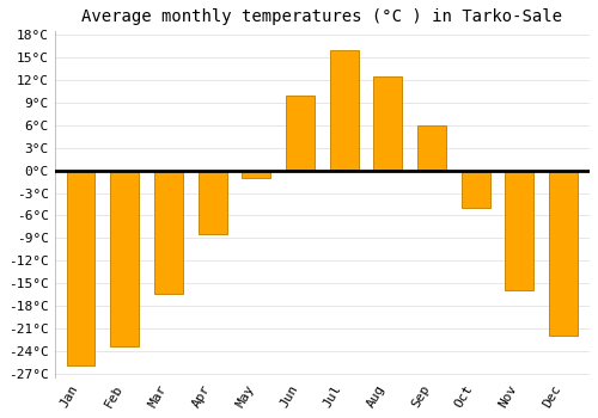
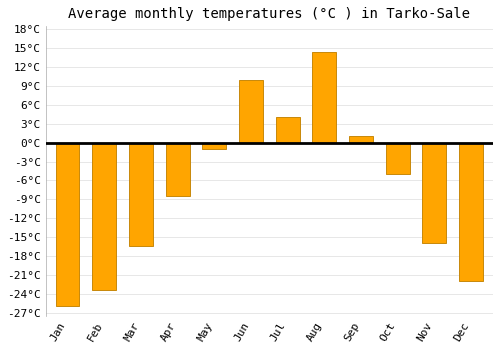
Jul: 16.0°C -> 4.0°C
Aug: 12.5°C -> 14.4°C
Sep: 6.0°C -> 1.0°C
